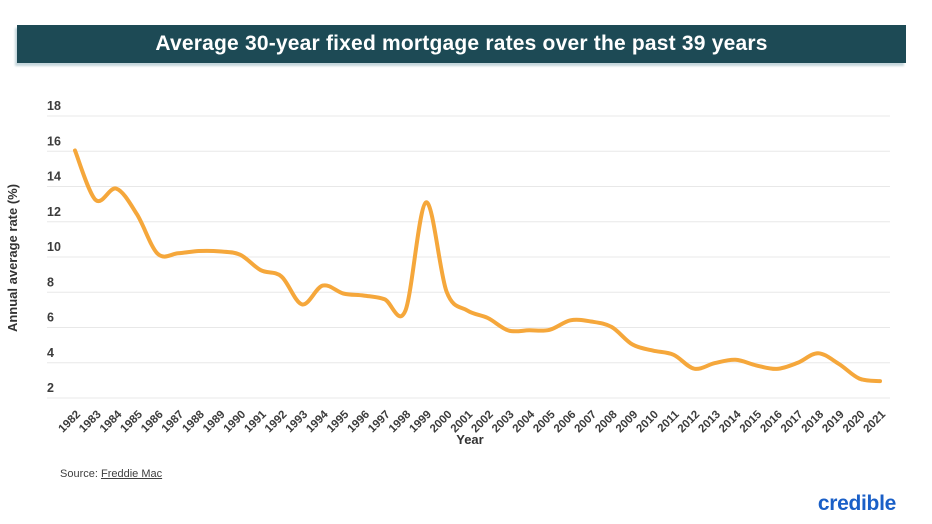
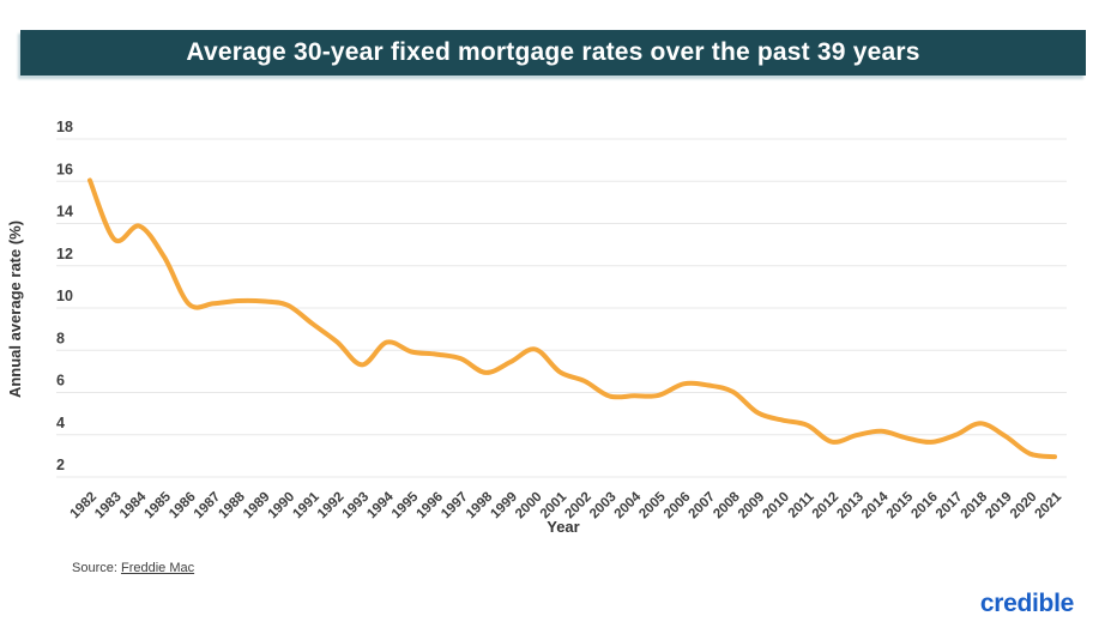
1992: 8.9 -> 8.4
1999: 13.1 -> 7.4
